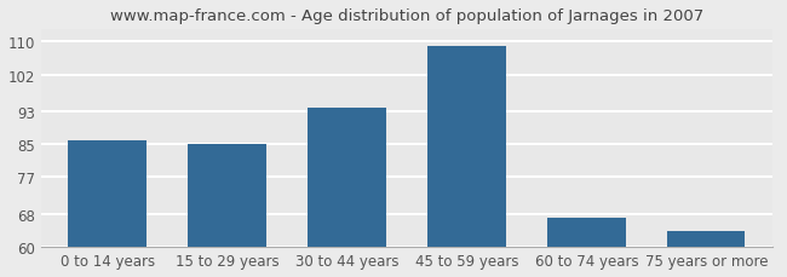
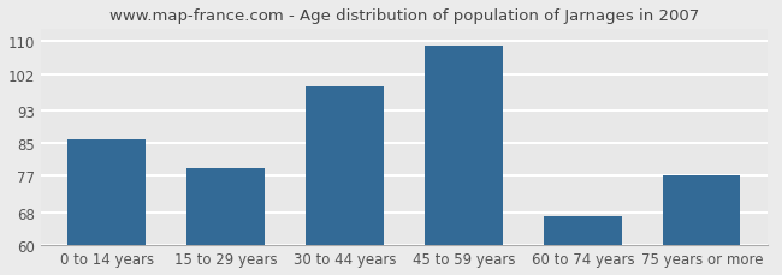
15 to 29 years: 85 -> 79
30 to 44 years: 94 -> 99
75 years or more: 64 -> 77
